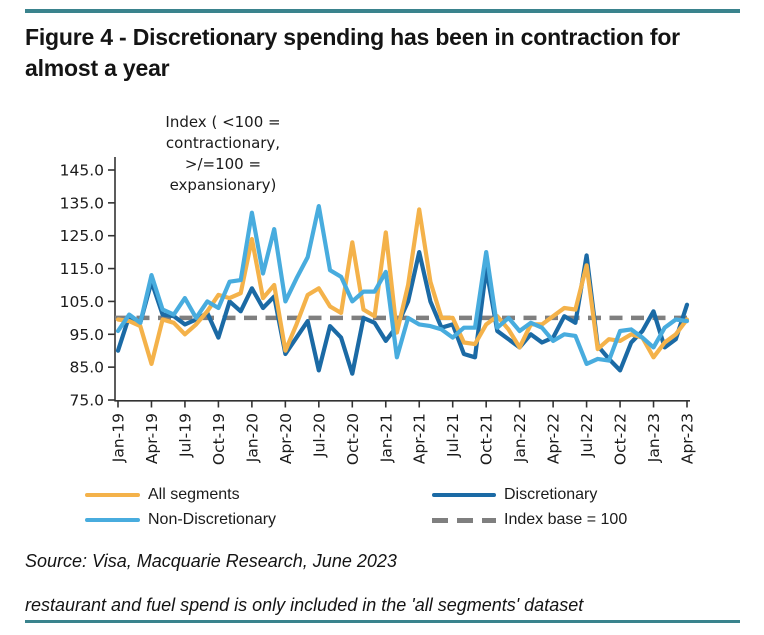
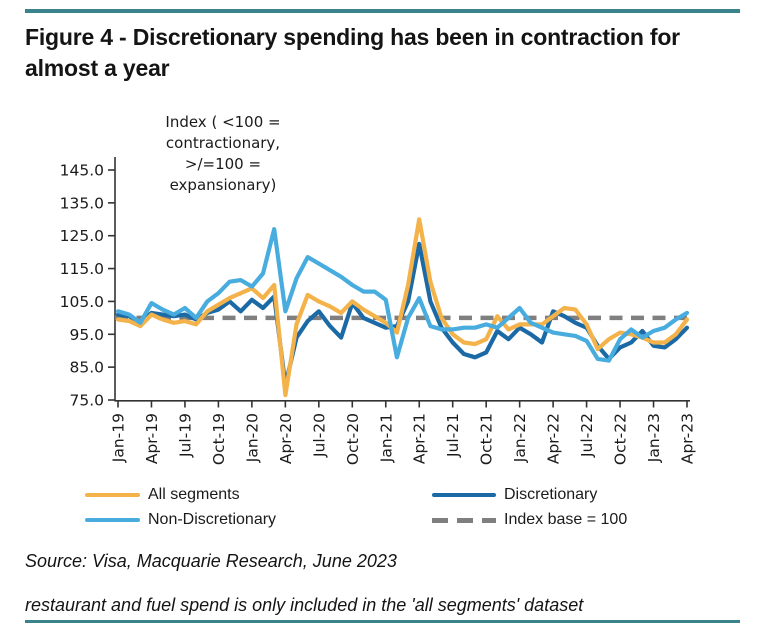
Discretionary/Jan-19: 90 -> 101
Non-Discretionary/Jan-19: 96 -> 102
All segments/Apr-19: 86 -> 101
Discretionary/Apr-19: 111 -> 102
Non-Discretionary/Apr-19: 113 -> 104
All segments/Jul-19: 95 -> 99
Discretionary/Jul-19: 98 -> 101
Non-Discretionary/Jul-19: 106 -> 103
All segments/Oct-19: 107 -> 104
Discretionary/Oct-19: 94 -> 102
Non-Discretionary/Oct-19: 103 -> 108
All segments/Jan-20: 124 -> 109
Discretionary/Jan-20: 109 -> 106
Non-Discretionary/Jan-20: 132 -> 110
All segments/Apr-20: 90 -> 76
Discretionary/Apr-20: 89 -> 80
Non-Discretionary/Apr-20: 105 -> 102
All segments/Jul-20: 109 -> 105
Discretionary/Jul-20: 84 -> 102
Non-Discretionary/Jul-20: 134 -> 116
All segments/Oct-20: 123 -> 105
Discretionary/Oct-20: 83 -> 104
Non-Discretionary/Oct-20: 105 -> 110
All segments/Jan-21: 126 -> 98
Discretionary/Jan-21: 93 -> 97
Non-Discretionary/Jan-21: 114 -> 106
All segments/Apr-21: 133 -> 130
Discretionary/Apr-21: 120 -> 122
Non-Discretionary/Apr-21: 98 -> 106
All segments/Jul-21: 100 -> 95
Discretionary/Jul-21: 98 -> 92
Non-Discretionary/Jul-21: 94 -> 96
All segments/Oct-21: 98 -> 94
Discretionary/Oct-21: 115 -> 90
Non-Discretionary/Oct-21: 120 -> 98
All segments/Jan-22: 91 -> 98
Discretionary/Jan-22: 91 -> 97
Non-Discretionary/Jan-22: 96 -> 103
Discretionary/Apr-22: 94 -> 102
Non-Discretionary/Apr-22: 93 -> 96
All segments/Jul-22: 116 -> 98
Discretionary/Jul-22: 119 -> 97
Non-Discretionary/Jul-22: 86 -> 93
All segments/Oct-22: 93 -> 96
Discretionary/Oct-22: 84 -> 91
Non-Discretionary/Oct-22: 96 -> 94
All segments/Jan-23: 88 -> 92
Discretionary/Jan-23: 102 -> 92
Non-Discretionary/Jan-23: 91 -> 96
Discretionary/Apr-23: 104 -> 97
Non-Discretionary/Apr-23: 99 -> 102
